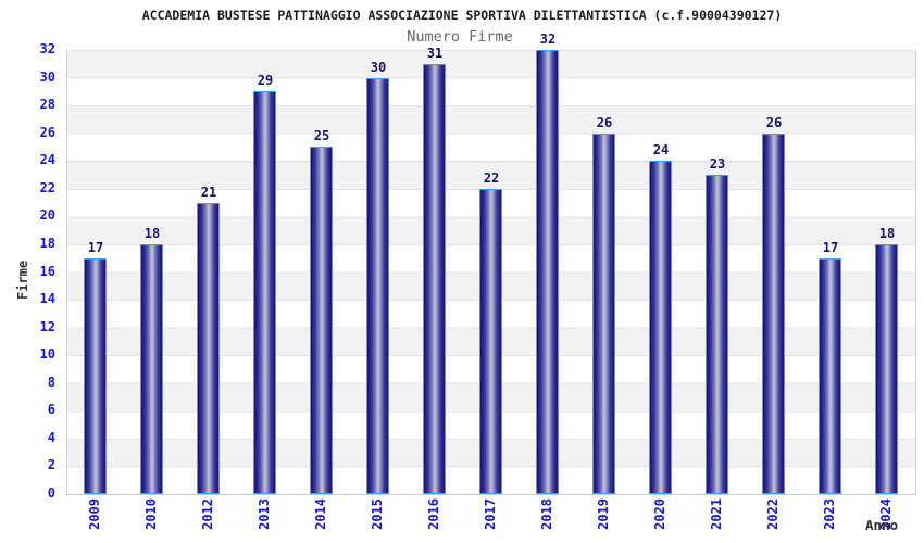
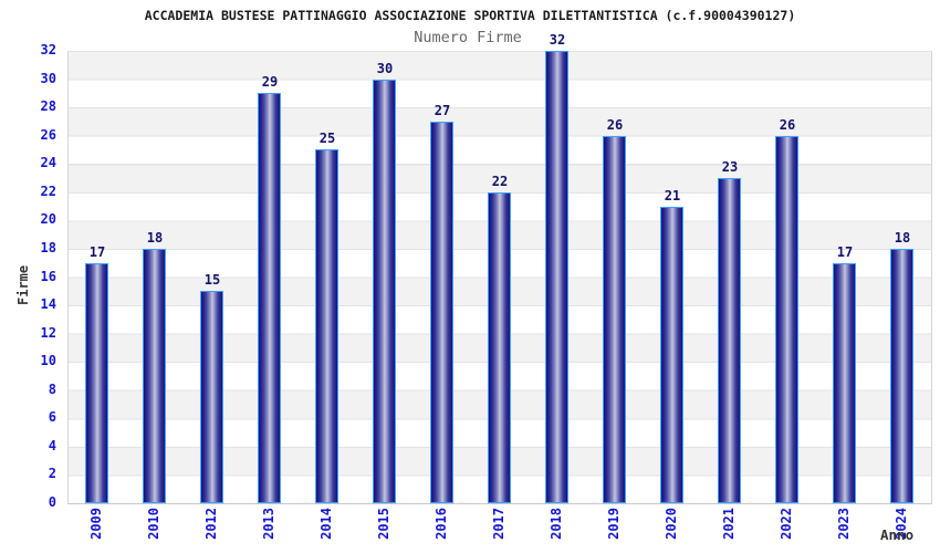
2012: 21 -> 15
2016: 31 -> 27
2020: 24 -> 21
